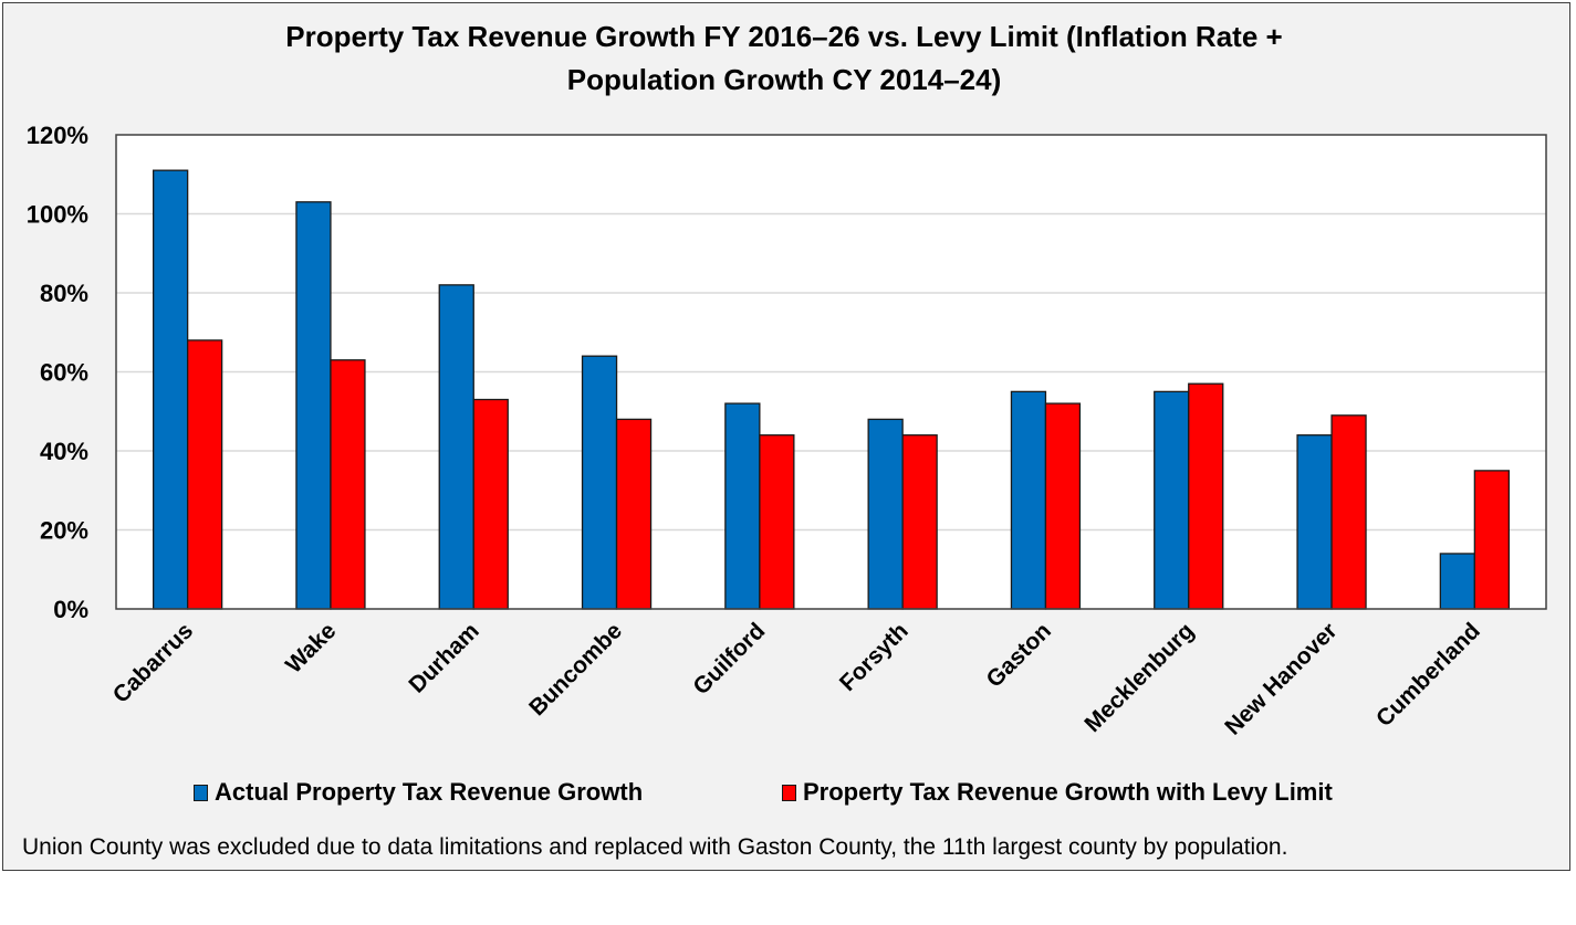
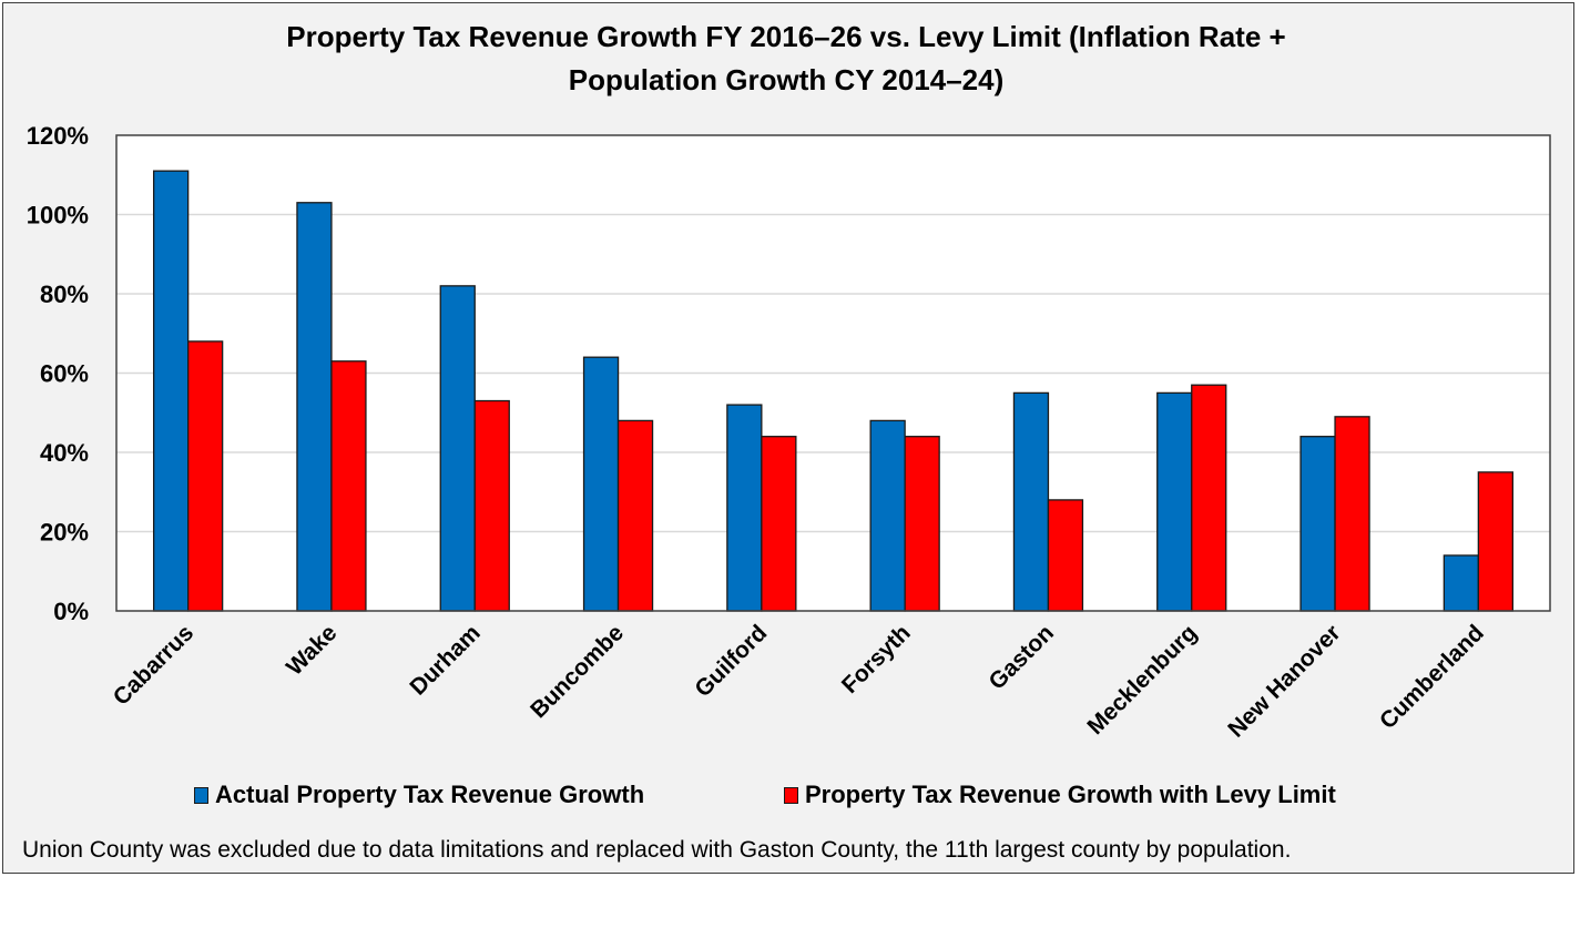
Property Tax Revenue Growth with Levy Limit/Gaston: 52% -> 28%
